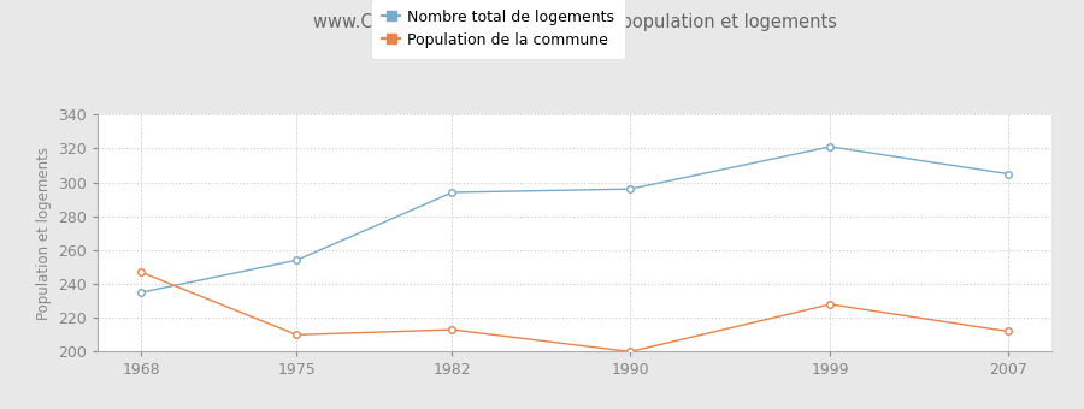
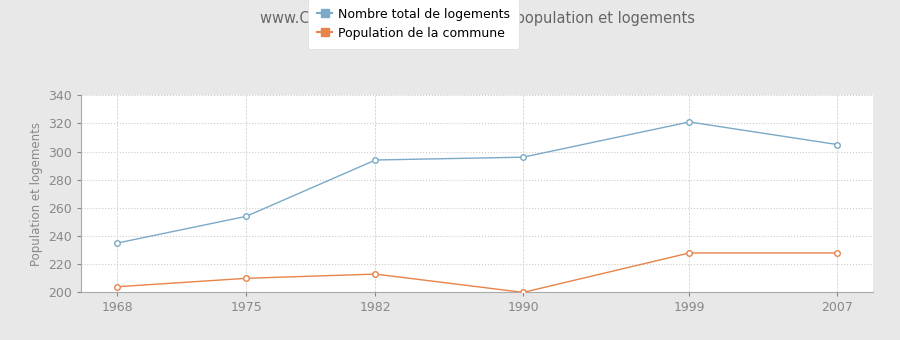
Population de la commune/1968: 247 -> 204
Population de la commune/2007: 212 -> 228
